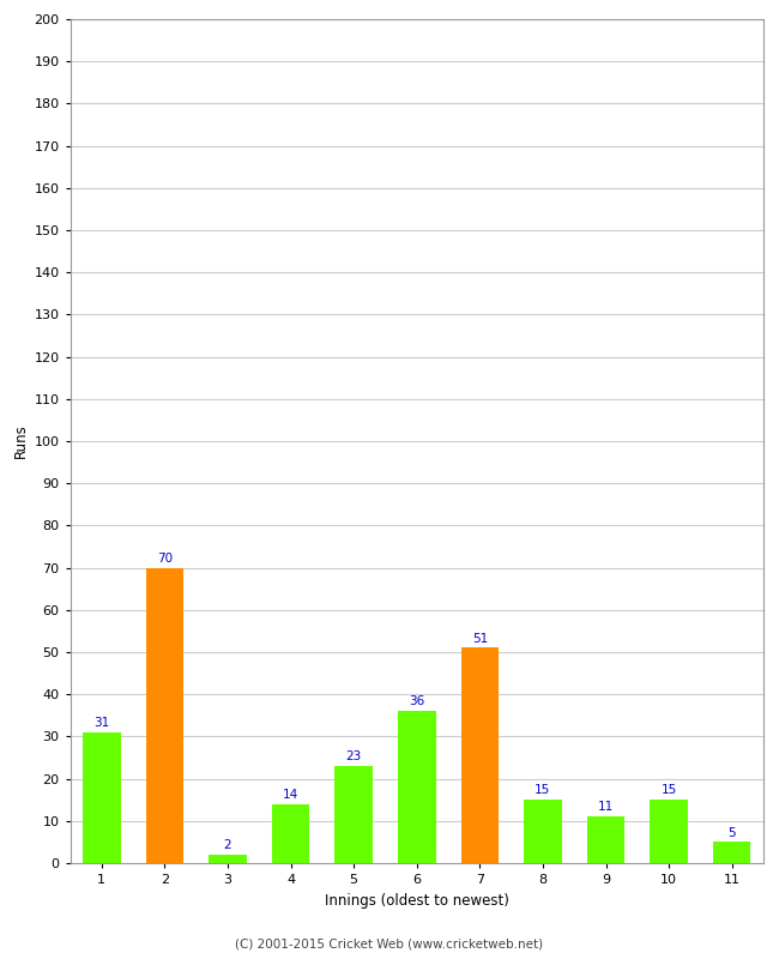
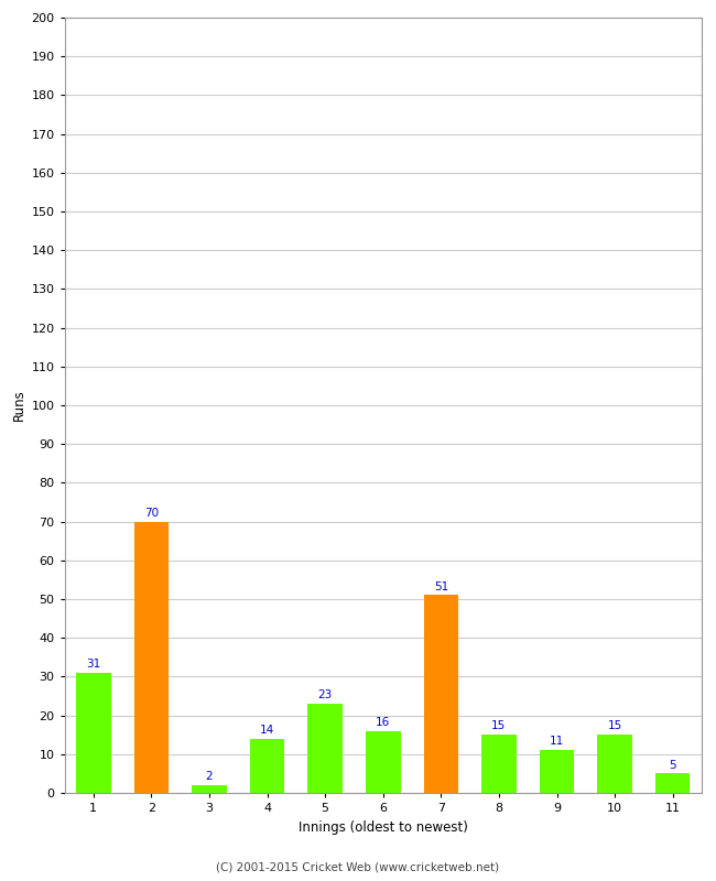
6: 36 -> 16
